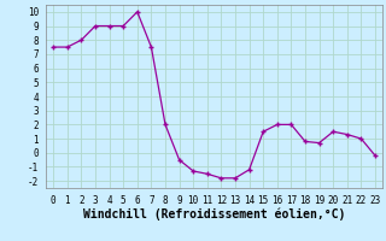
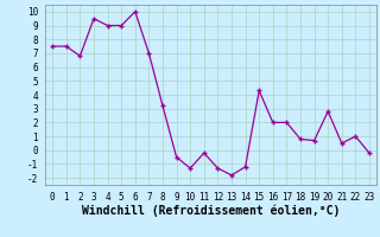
2: 8.0 -> 6.8
3: 9.0 -> 9.5
7: 7.5 -> 7.0
8: 2.0 -> 3.2
11: -1.5 -> -0.2
12: -1.8 -> -1.3
15: 1.5 -> 4.3
20: 1.5 -> 2.8
21: 1.3 -> 0.5
